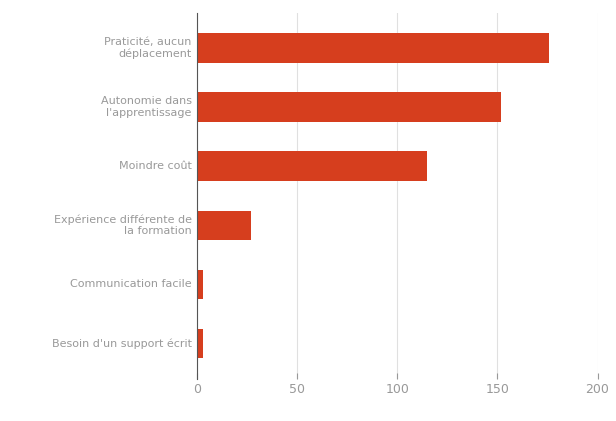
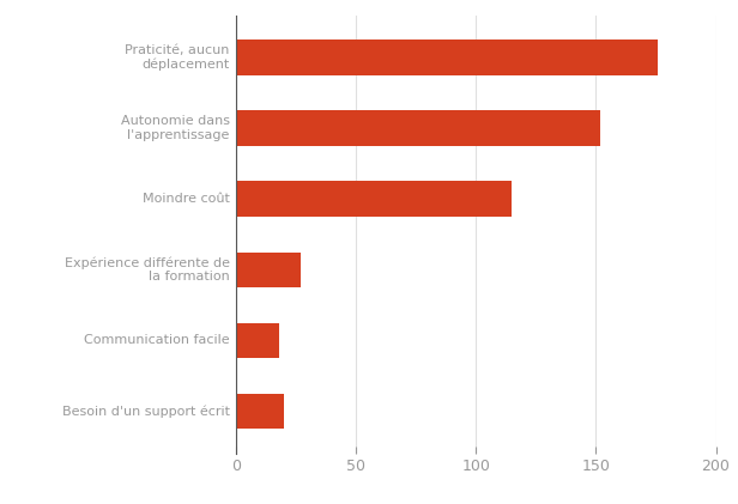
Communication facile: 3 -> 18
Besoin d'un support écrit: 3 -> 20
